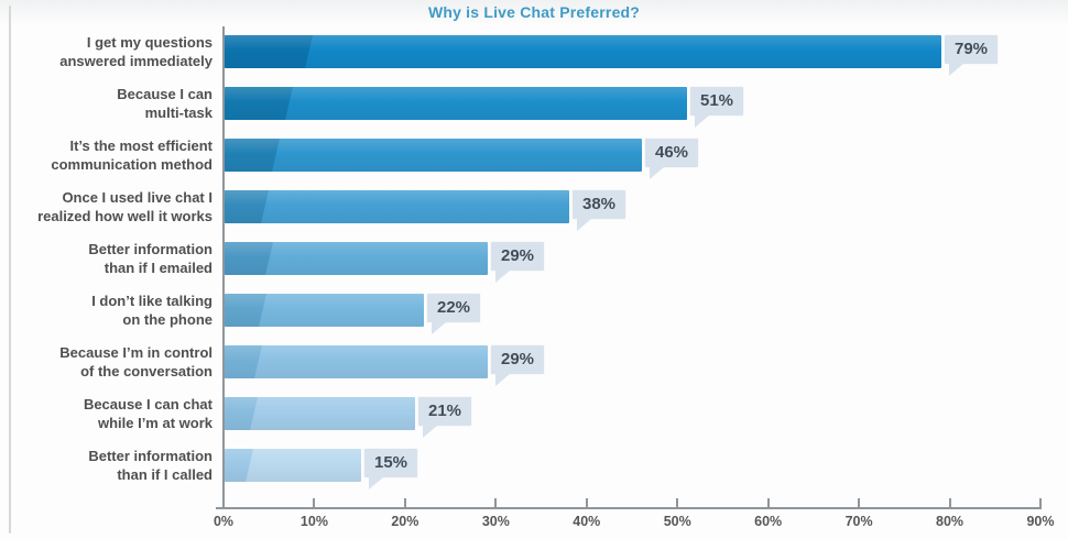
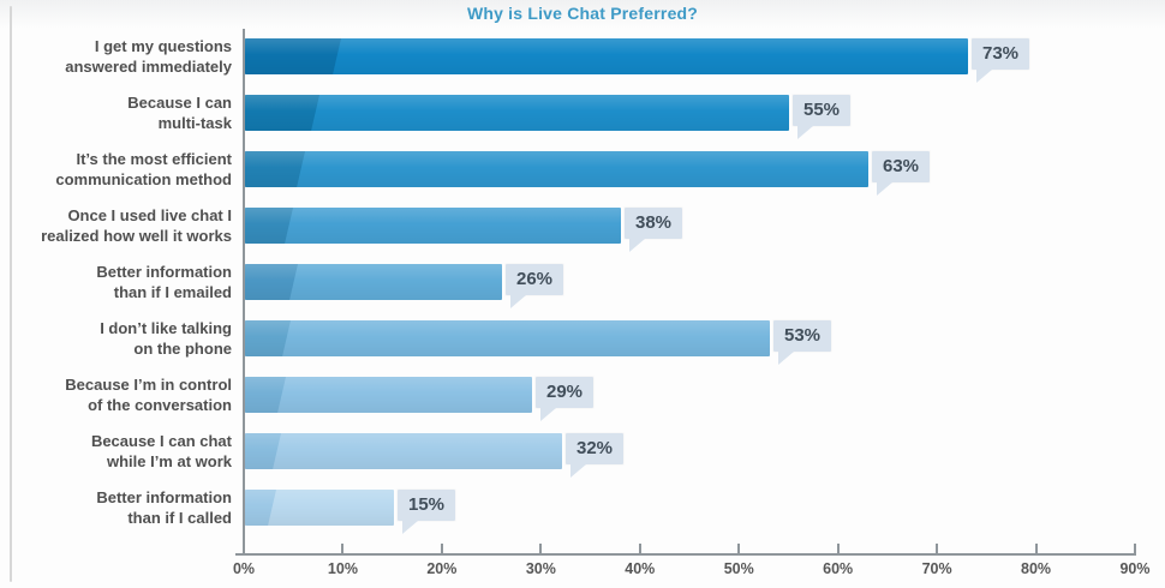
I get my questions answered immediately: 79% -> 73%
Because I can multi-task: 51% -> 55%
It’s the most efficient communication method: 46% -> 63%
Better information than if I emailed: 29% -> 26%
I don’t like talking on the phone: 22% -> 53%
Because I can chat while I’m at work: 21% -> 32%
